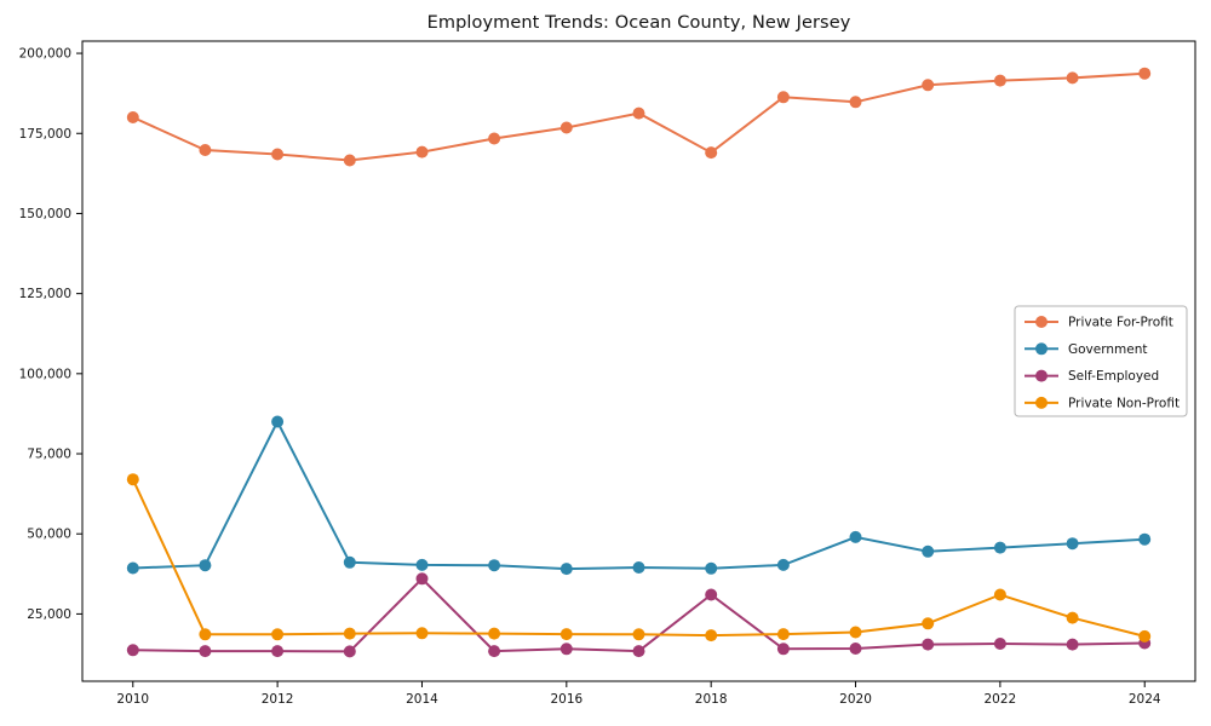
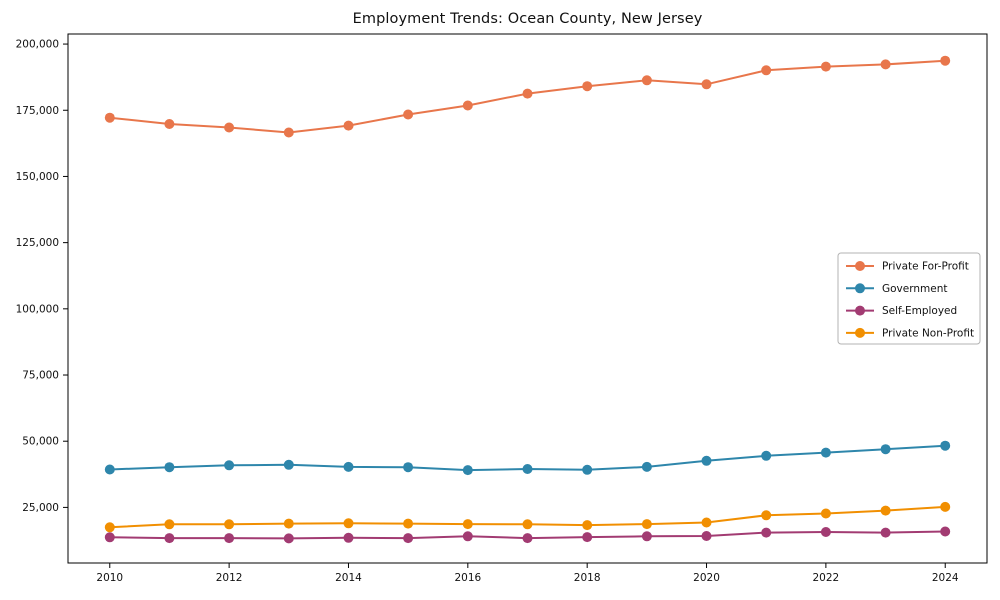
Private For-Profit/2010: 180000 -> 172000
Private Non-Profit/2010: 67000 -> 18000
Government/2012: 85000 -> 41000
Self-Employed/2014: 36000 -> 14000
Private For-Profit/2018: 169000 -> 184000
Self-Employed/2018: 31000 -> 14000
Government/2020: 49000 -> 43000
Private Non-Profit/2022: 31000 -> 23000
Private Non-Profit/2024: 18000 -> 25000
